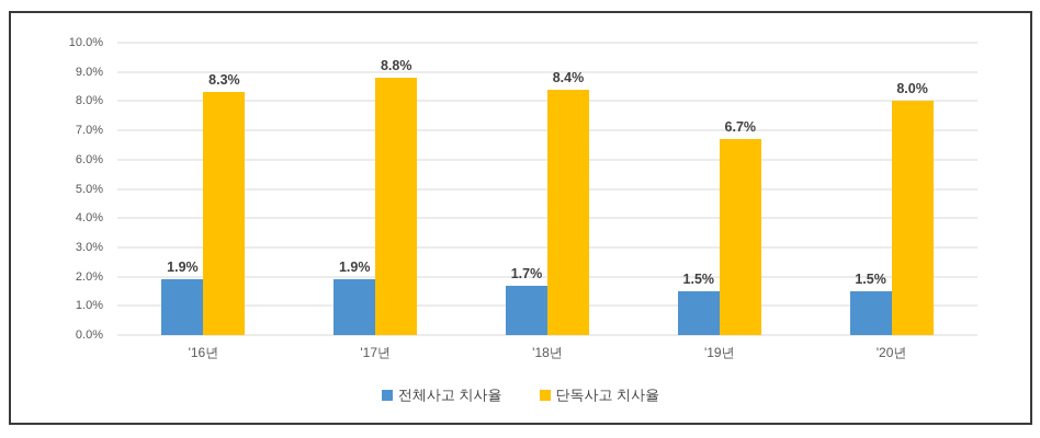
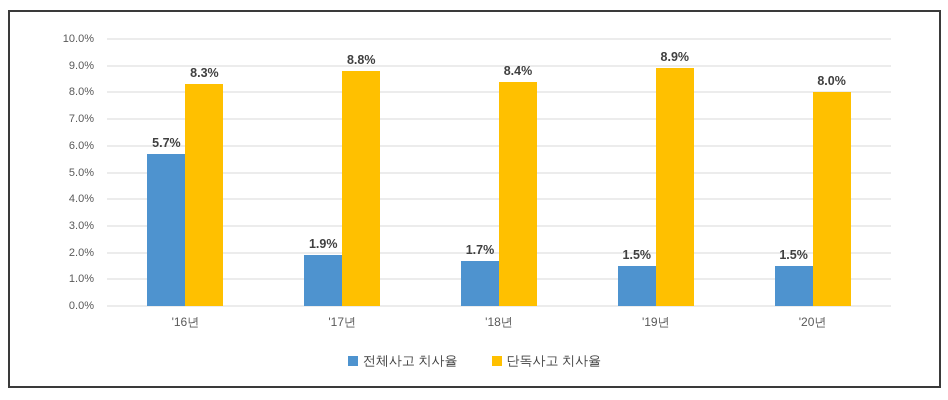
전체사고 치사율/'16년: 1.9% -> 5.7%
단독사고 치사율/'19년: 6.7% -> 8.9%
